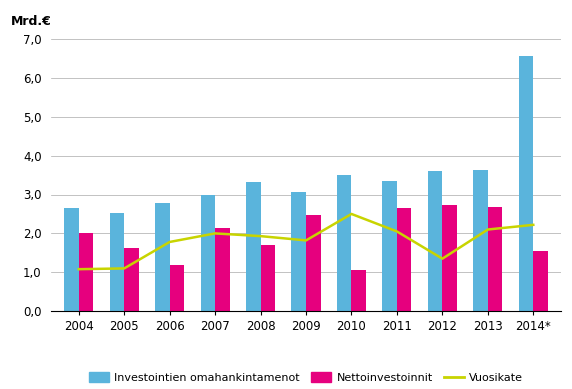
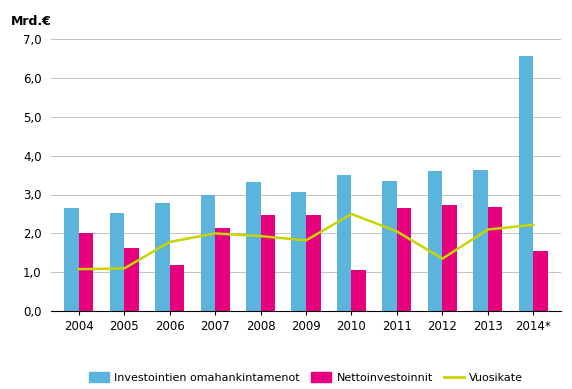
Nettoinvestoinnit/2008: 1,70 -> 2,47
